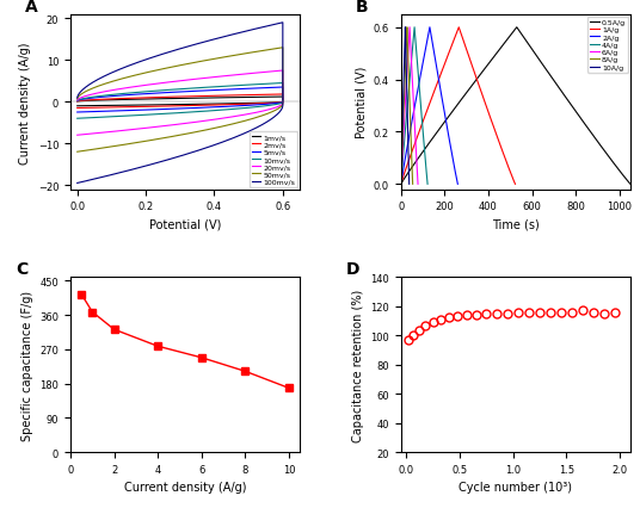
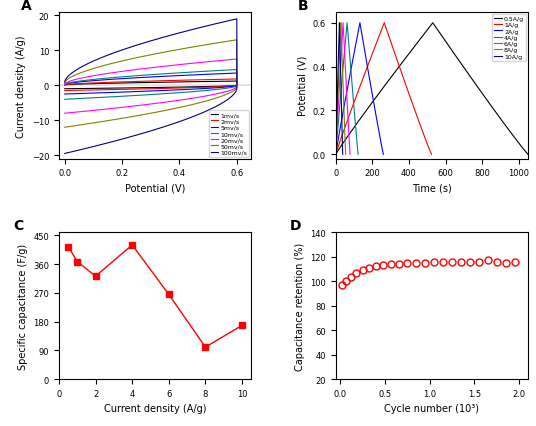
4: 278 -> 420
6: 248 -> 265
8: 212 -> 100
